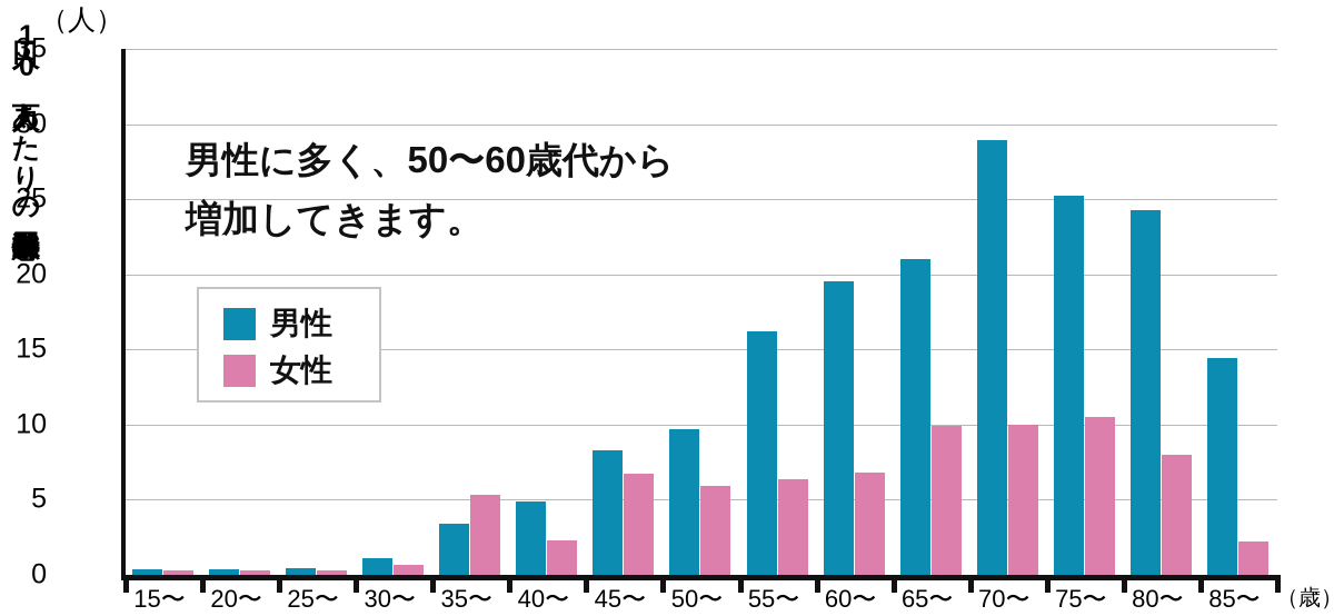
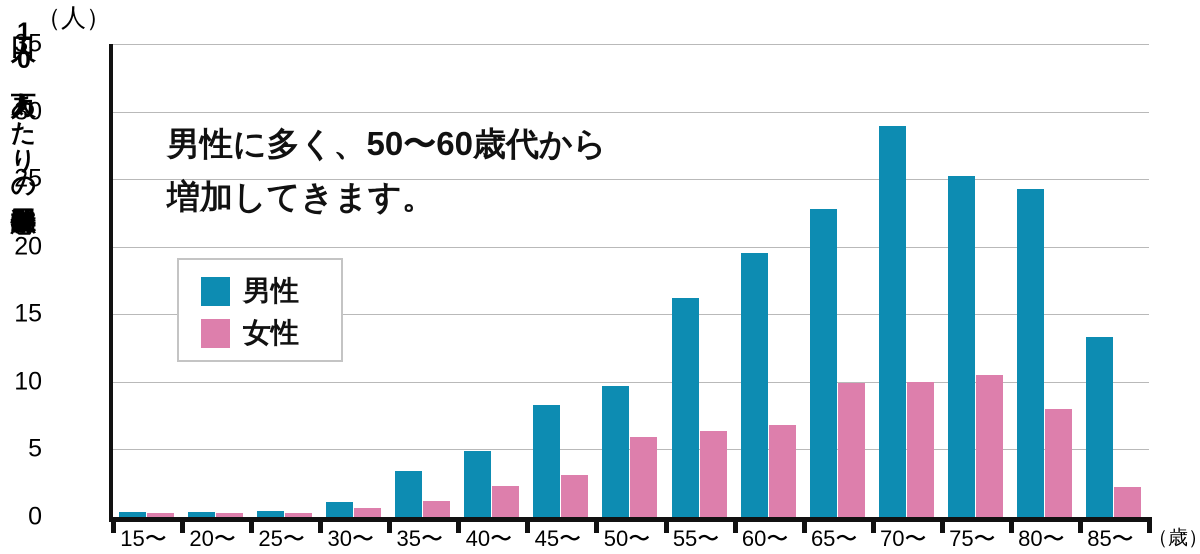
女性/35〜: 5.3 -> 1.2
女性/45〜: 6.7 -> 3.1
男性/65〜: 21.0 -> 22.8
男性/85〜: 14.4 -> 13.3
